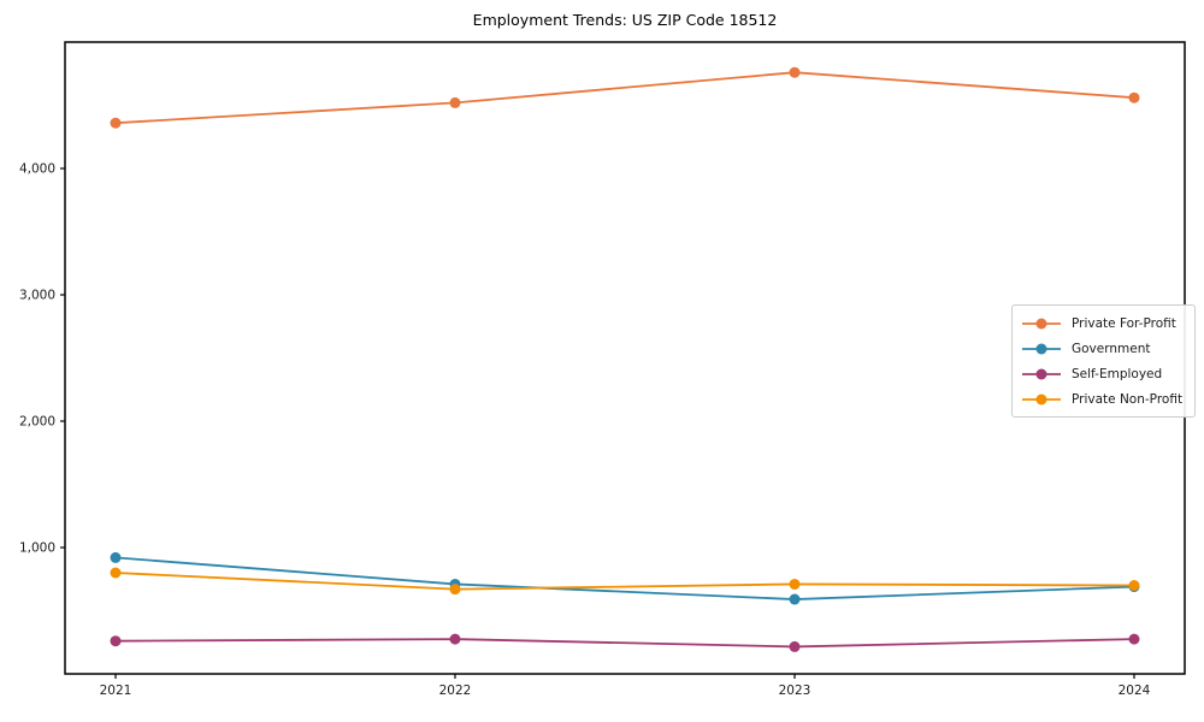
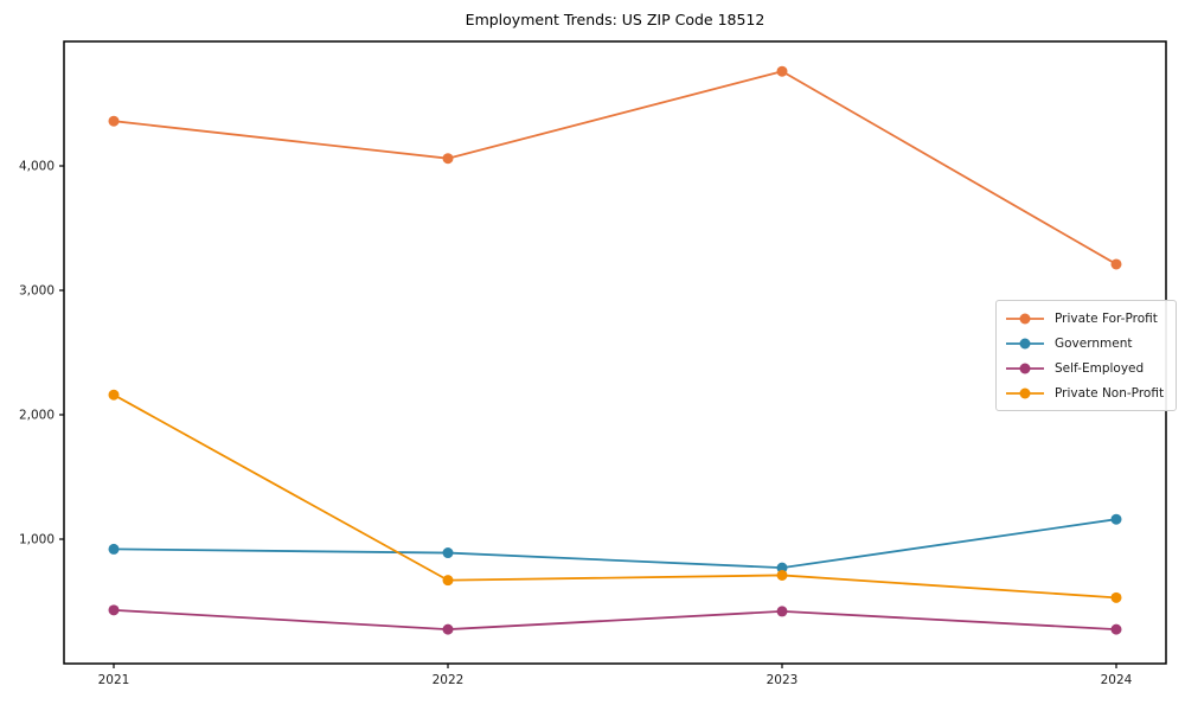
Self-Employed/2021: 260 -> 430
Private Non-Profit/2021: 800 -> 2160
Private For-Profit/2022: 4520 -> 4060
Government/2022: 710 -> 890
Government/2023: 590 -> 770
Self-Employed/2023: 220 -> 420
Private For-Profit/2024: 4560 -> 3210
Government/2024: 690 -> 1160
Private Non-Profit/2024: 700 -> 530
